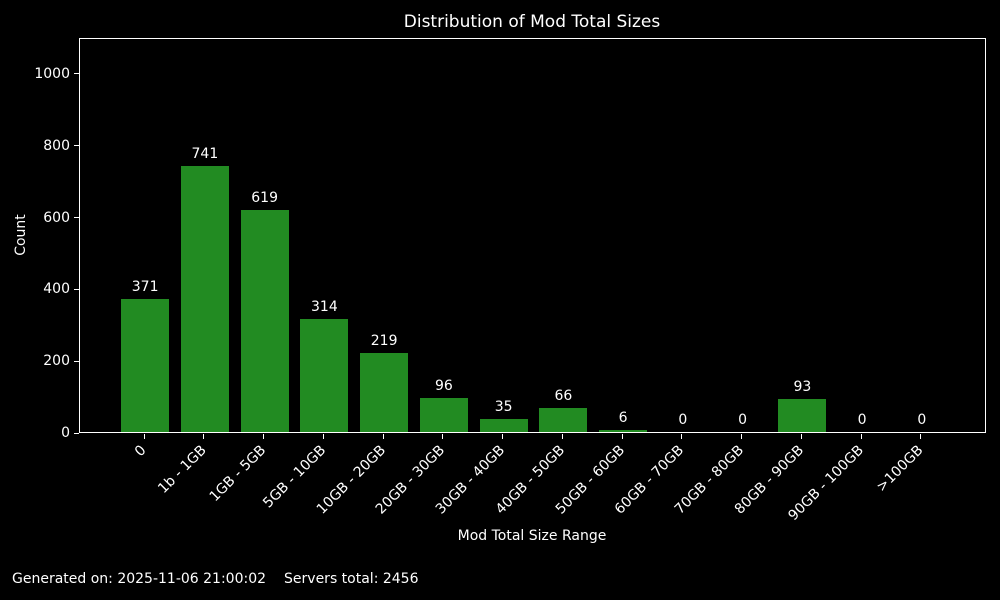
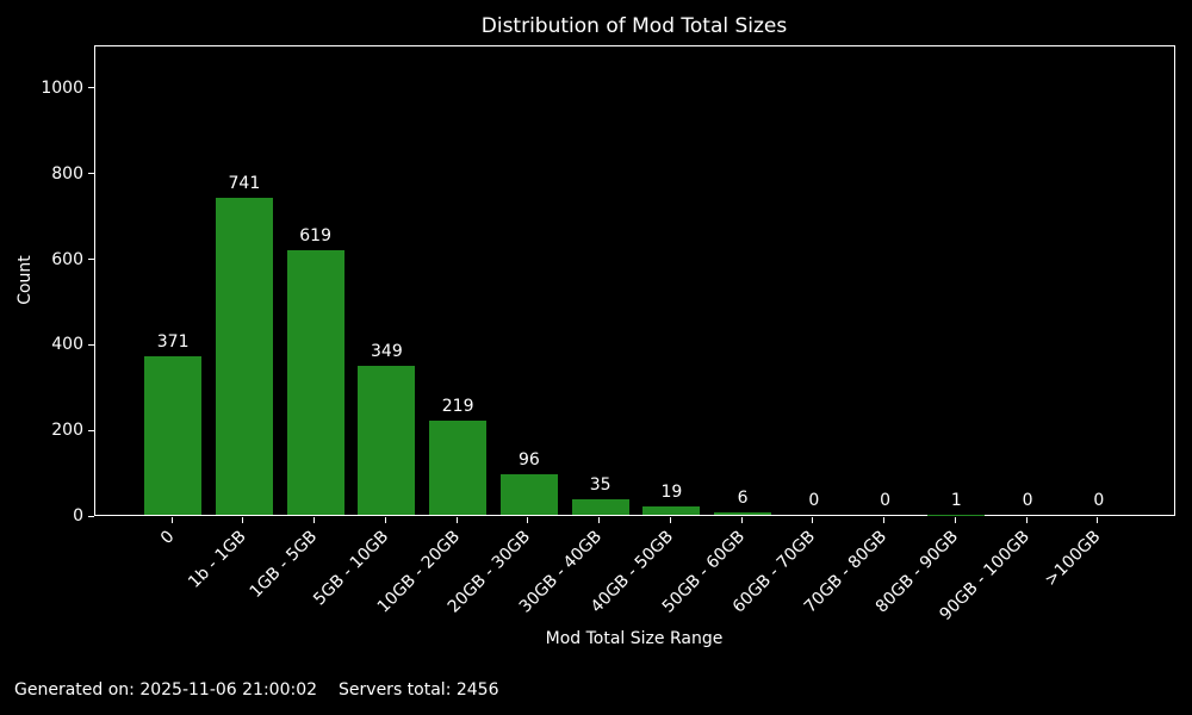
5GB - 10GB: 314 -> 349
40GB - 50GB: 66 -> 19
80GB - 90GB: 93 -> 1
